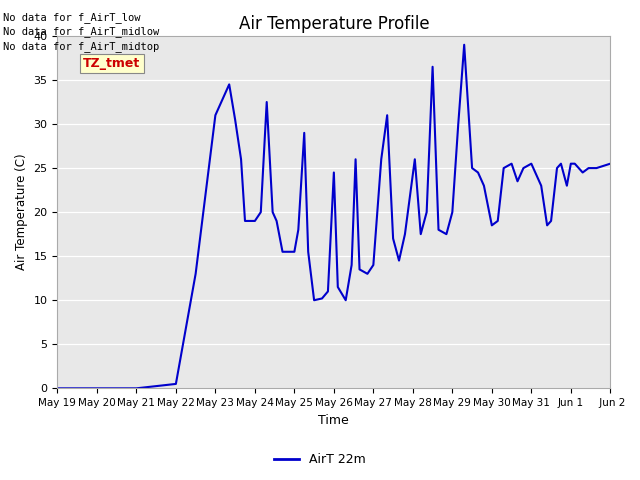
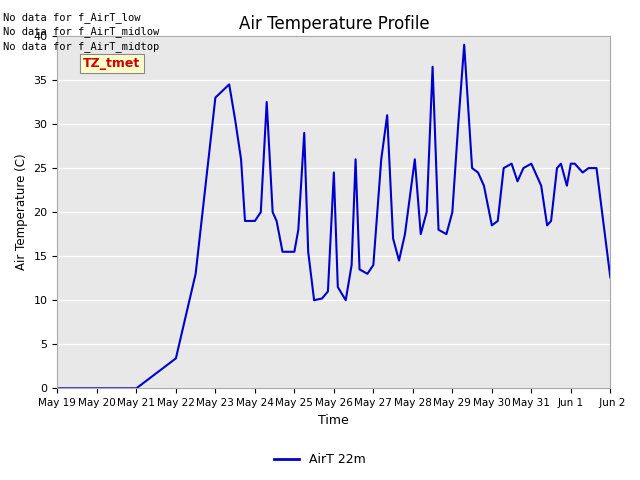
May 22: 0.5 -> 3.4
May 23: 31.0 -> 33.0
Jun 2: 25.5 -> 12.6
